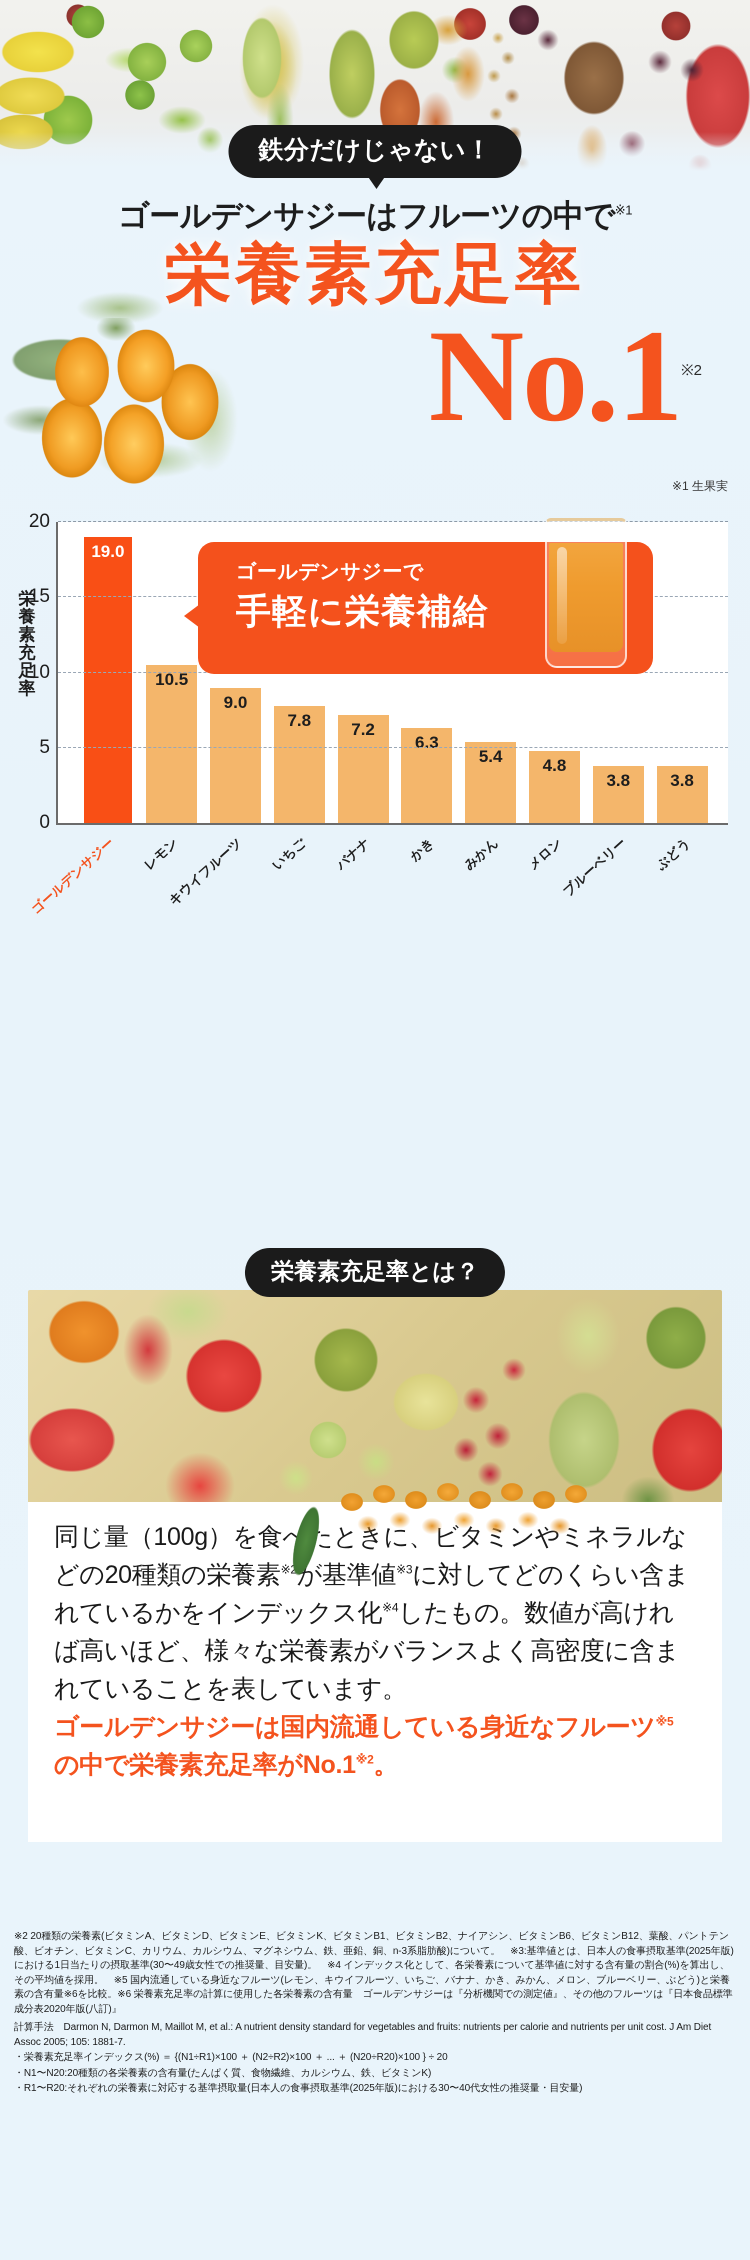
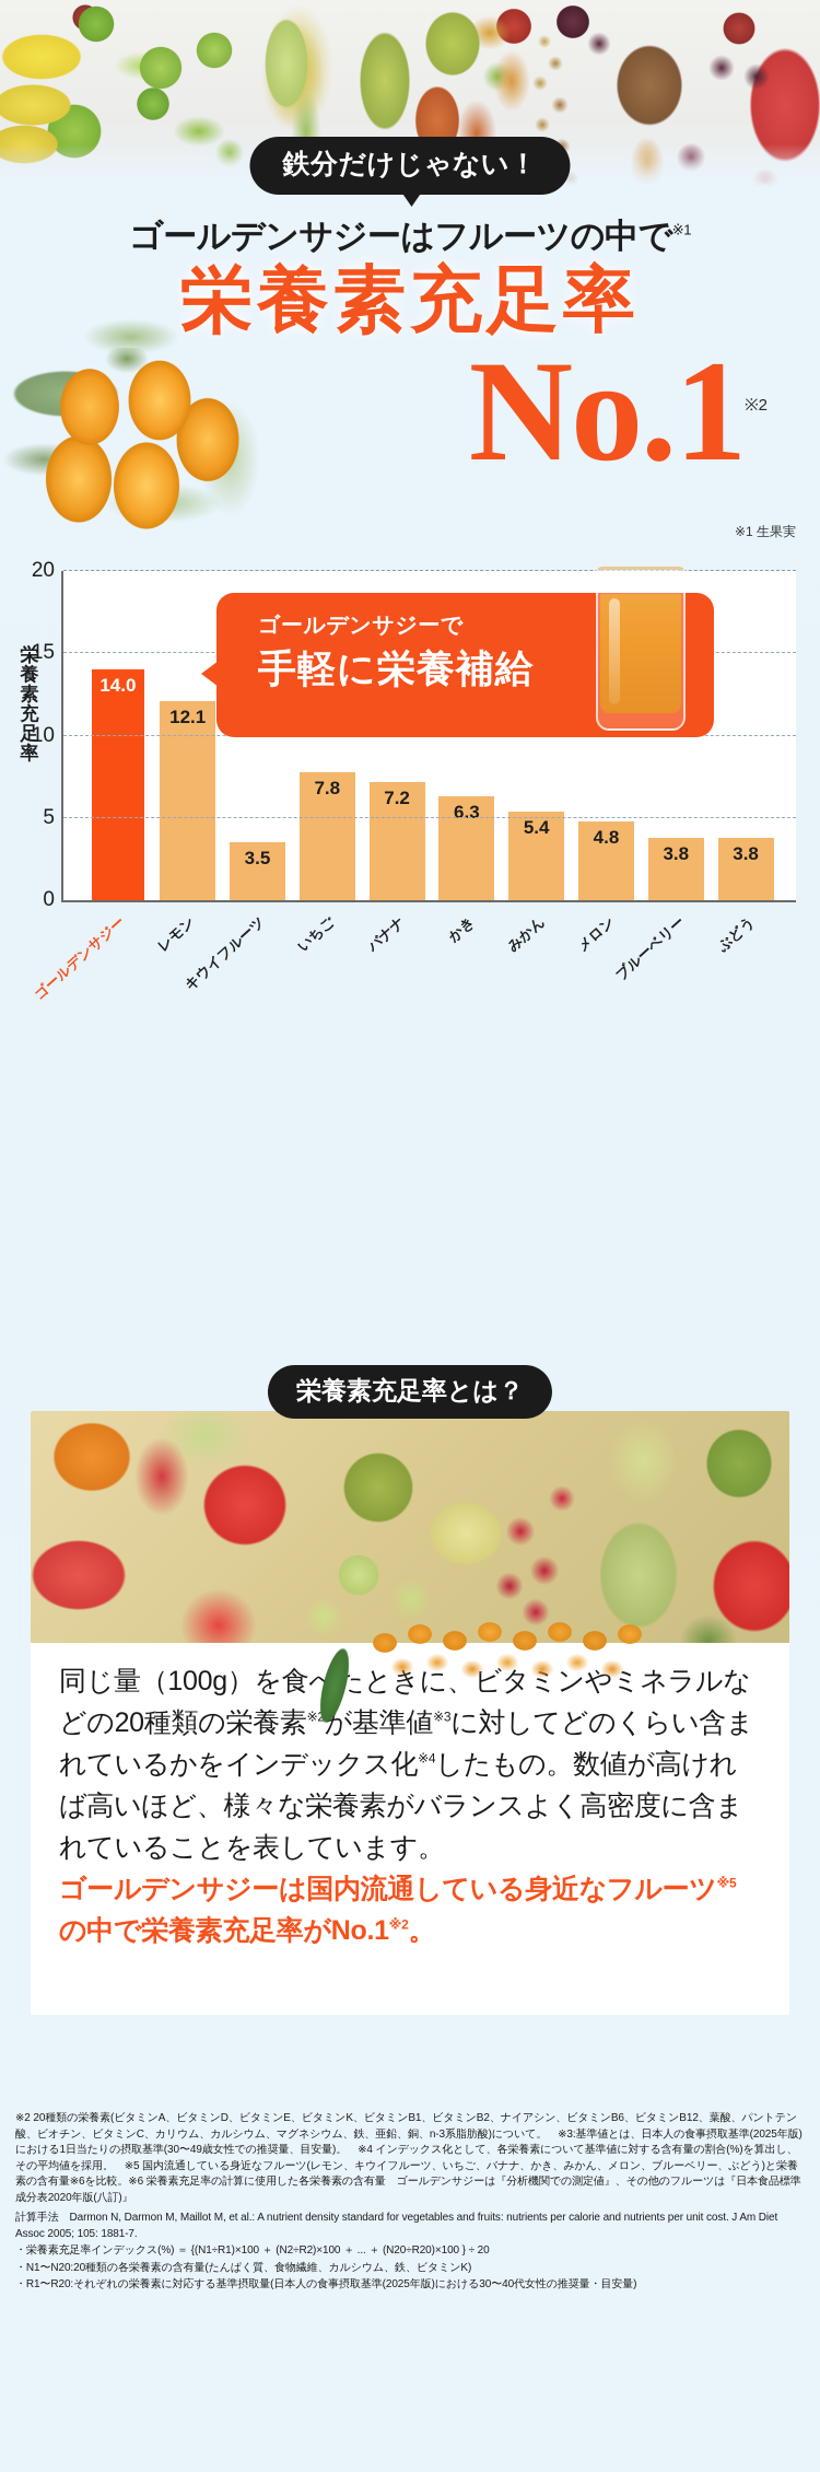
ゴールデンサジー: 19.0 -> 14.0
レモン: 10.5 -> 12.1
キウイフルーツ: 9.0 -> 3.5
